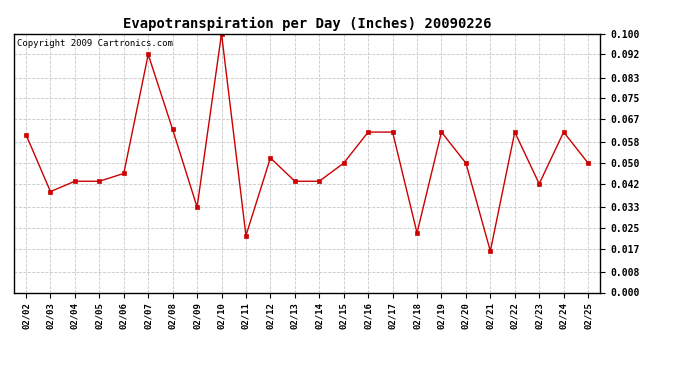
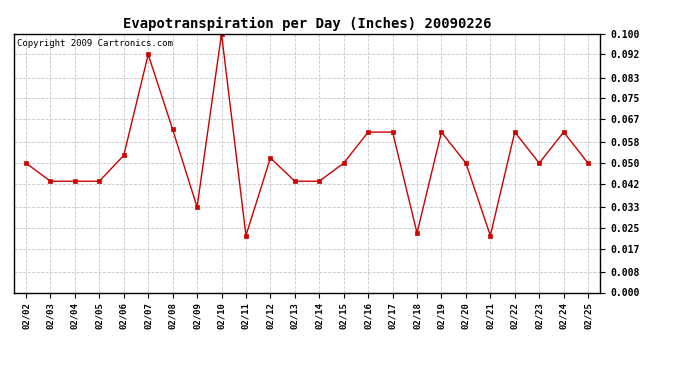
02/02: 0.061 -> 0.050
02/03: 0.039 -> 0.043
02/06: 0.046 -> 0.053
02/21: 0.016 -> 0.022
02/23: 0.042 -> 0.050
